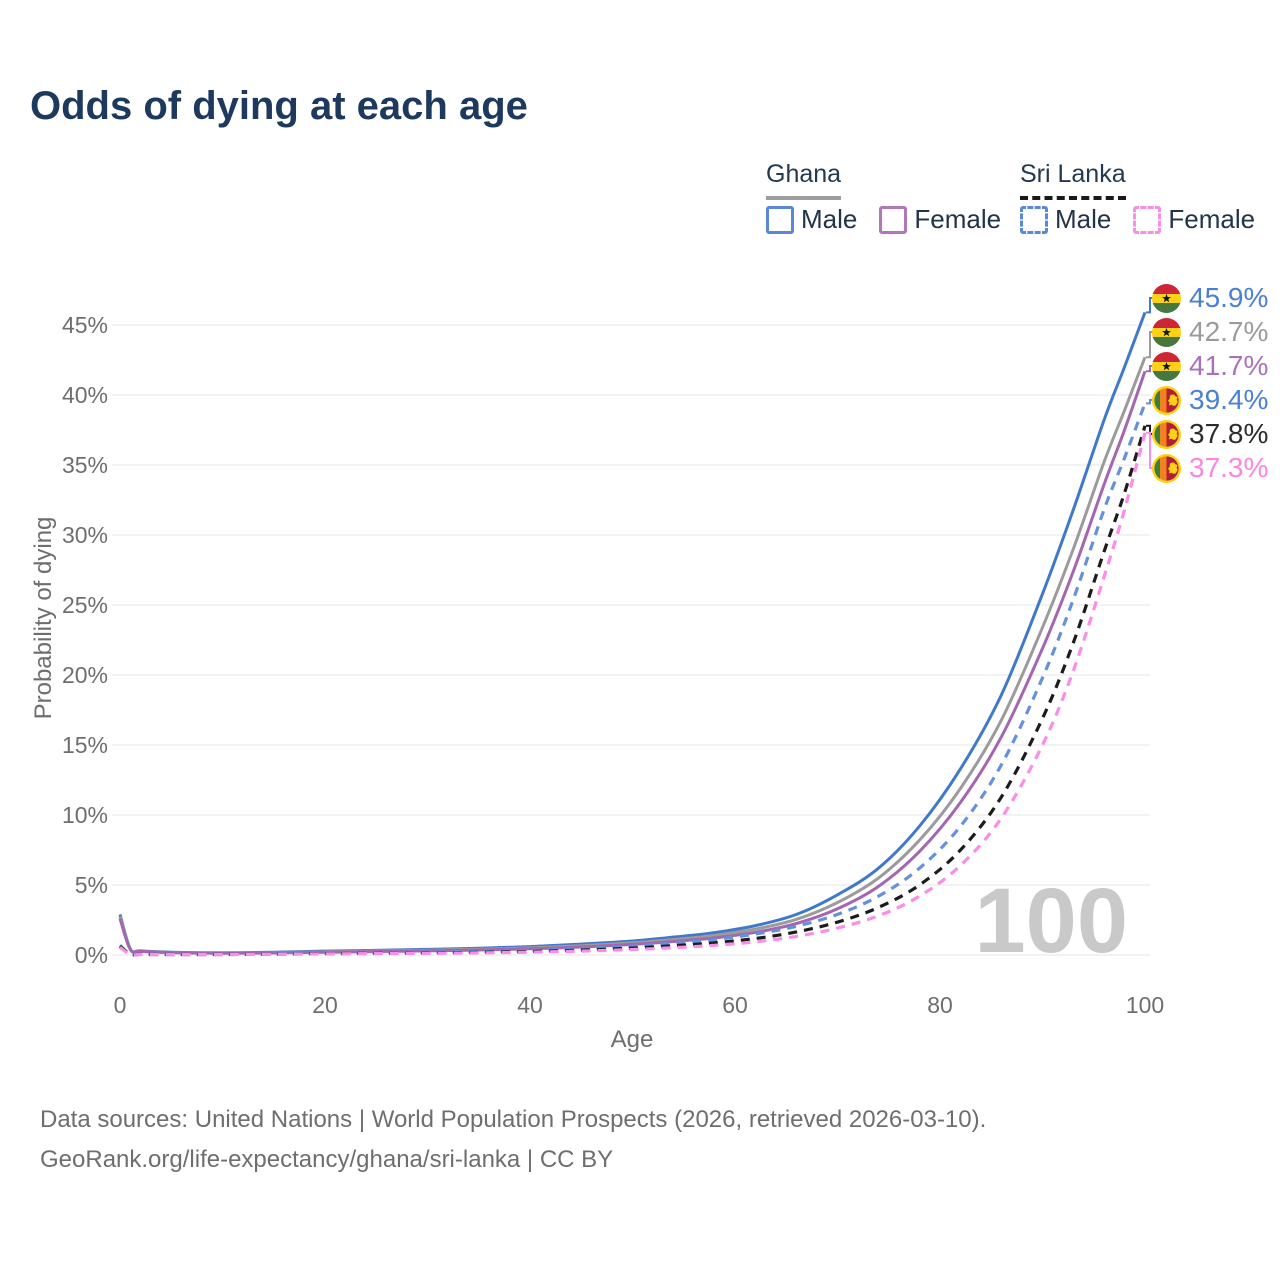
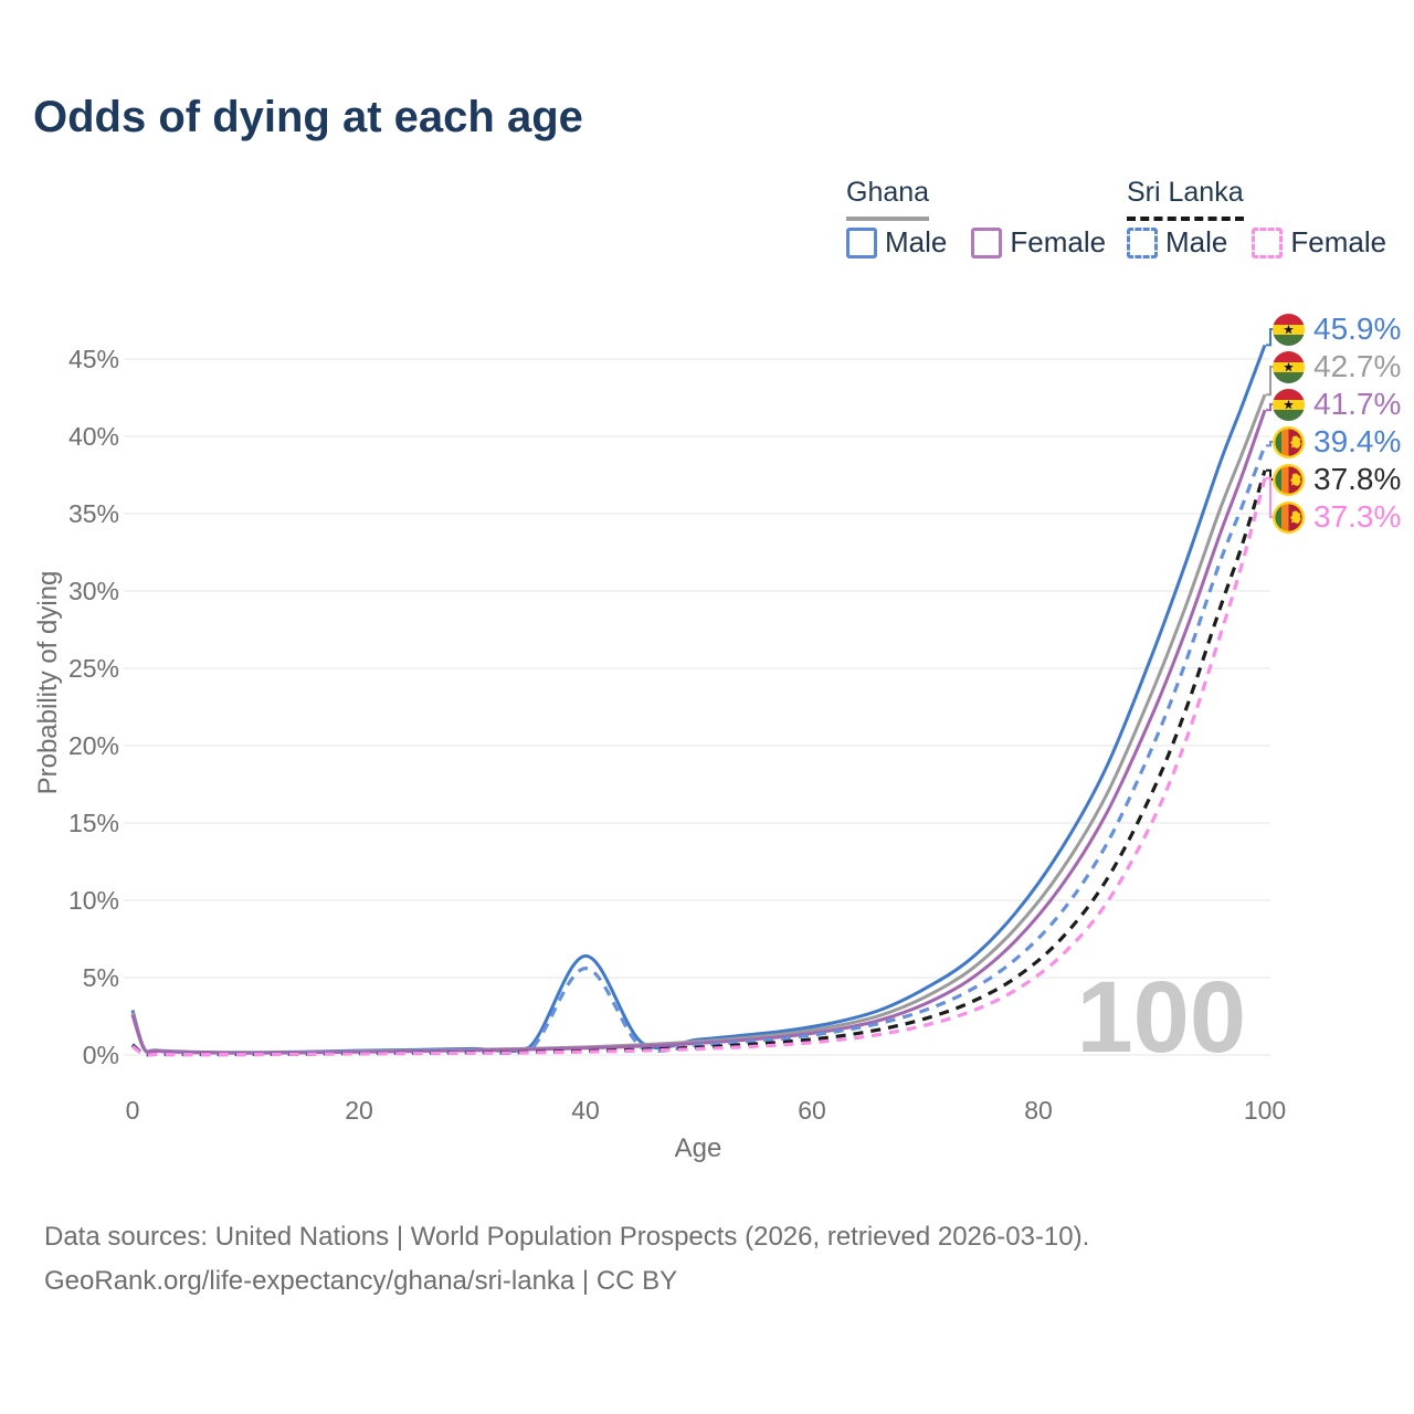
Ghana Male/40: 0.6% -> 6.4%
Sri Lanka Male/40: 0.3% -> 5.6%
